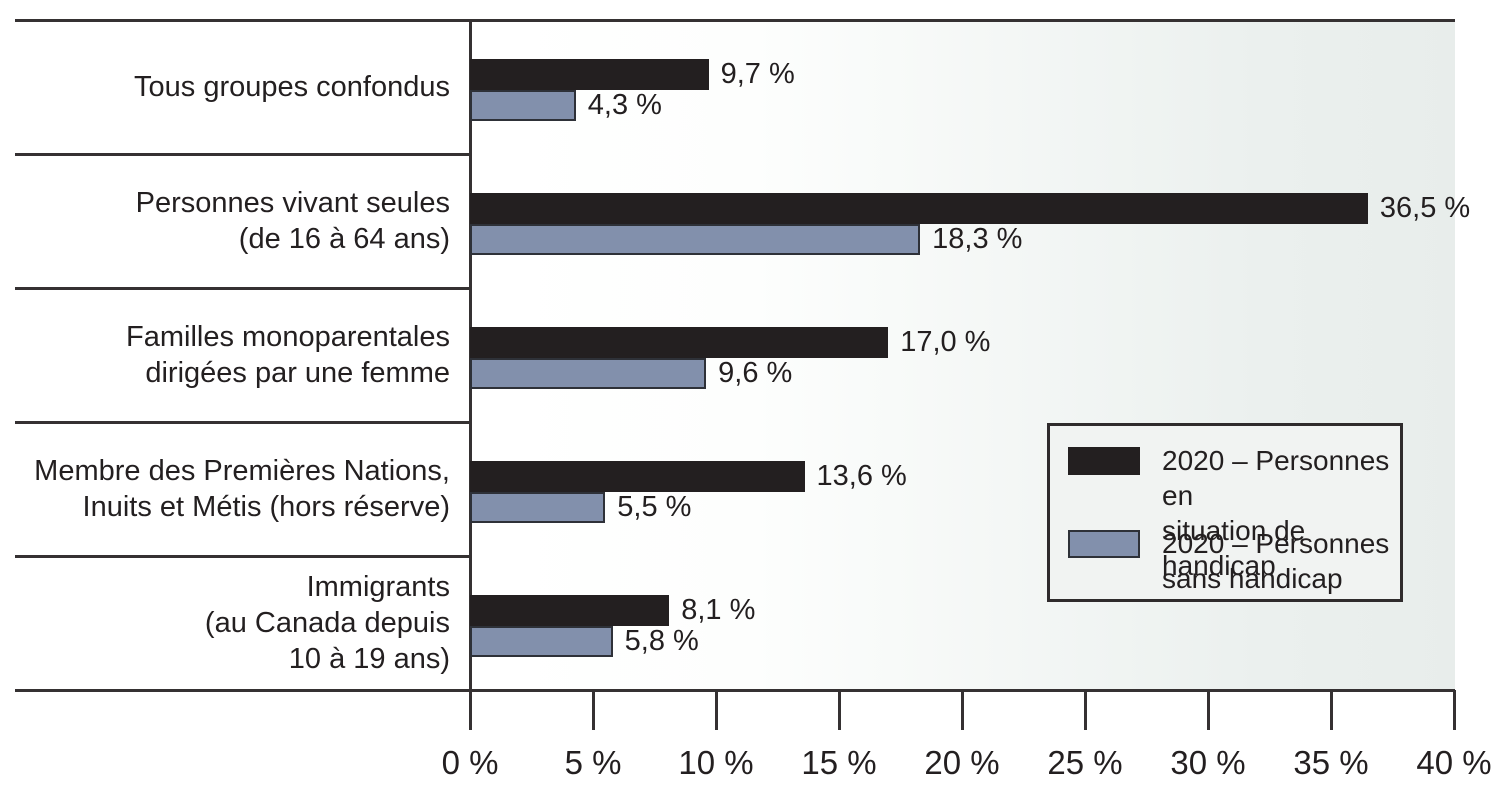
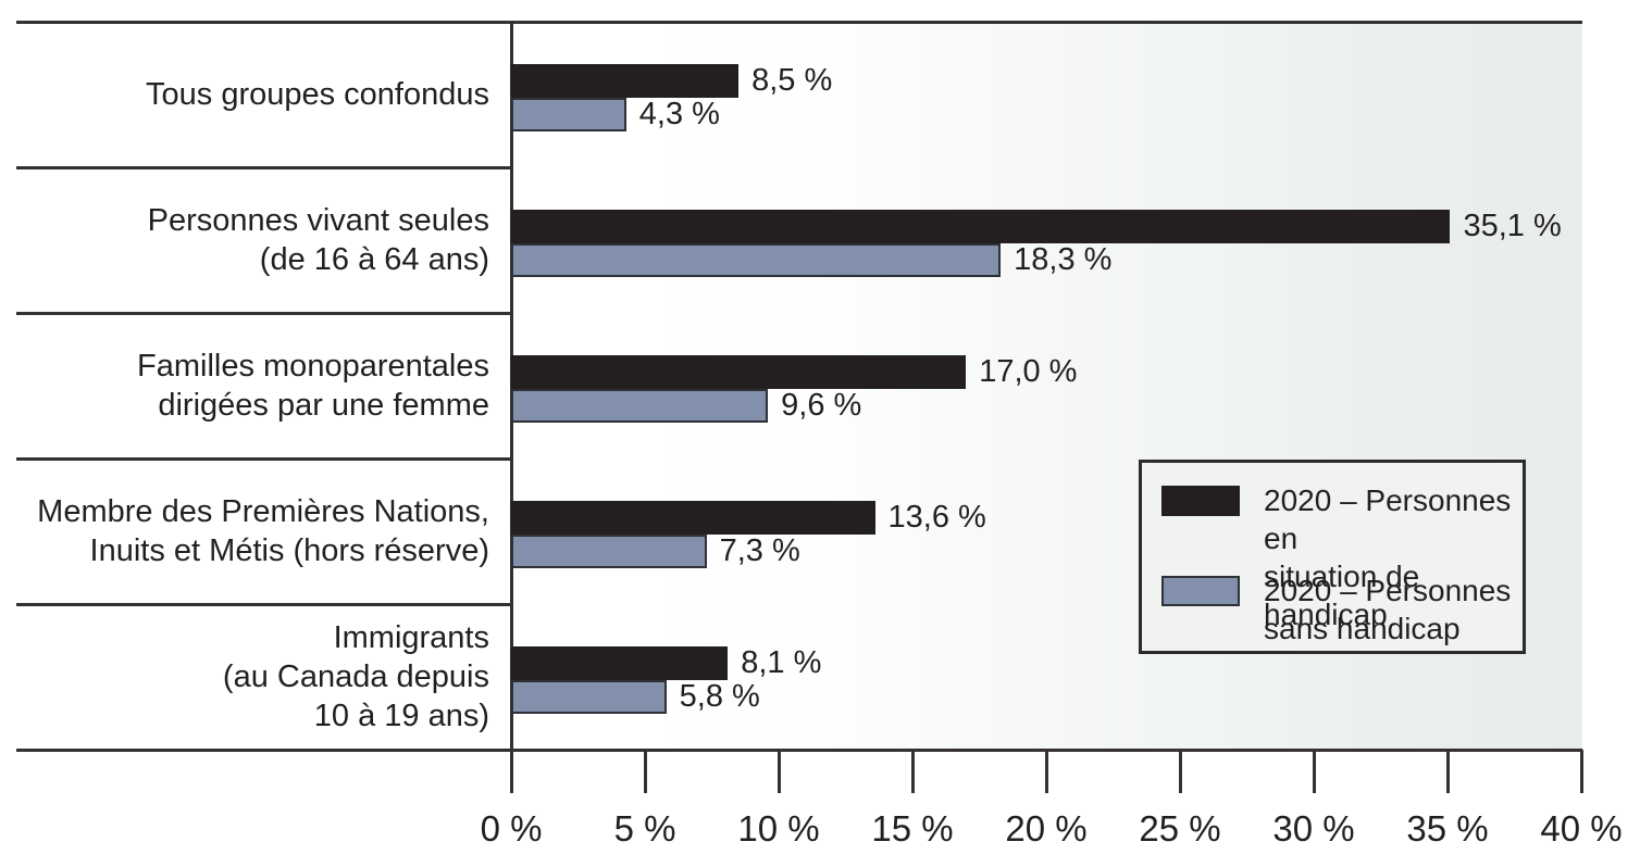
2020 – Personnes en situation de handicap/Tous groupes confondus: 9,7 -> 8,5
2020 – Personnes en situation de handicap/Personnes vivant seules (de 16 à 64 ans): 36,5 -> 35,1
2020 – Personnes sans handicap/Membre des Premières Nations, Inuits et Métis (hors réserve): 5,5 -> 7,3
